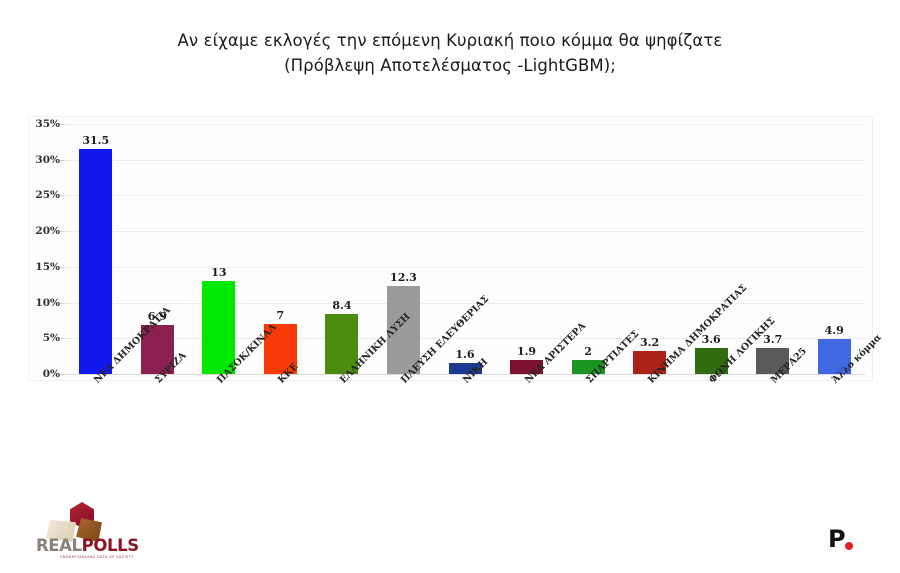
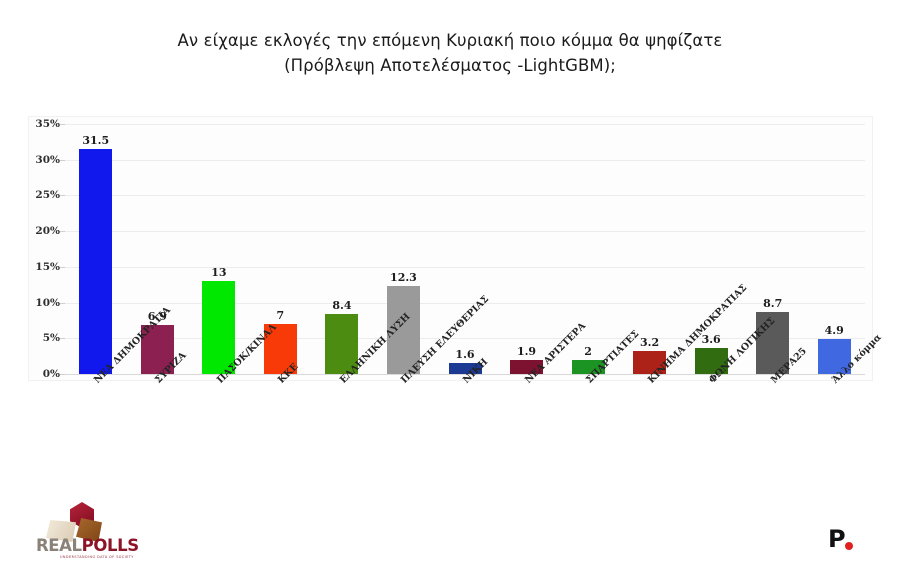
ΜΕΡΑ25: 3.7 -> 8.7
